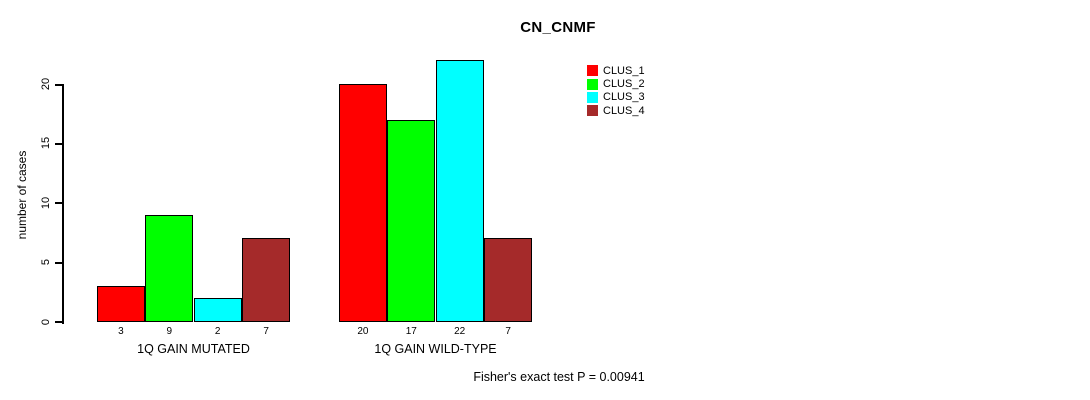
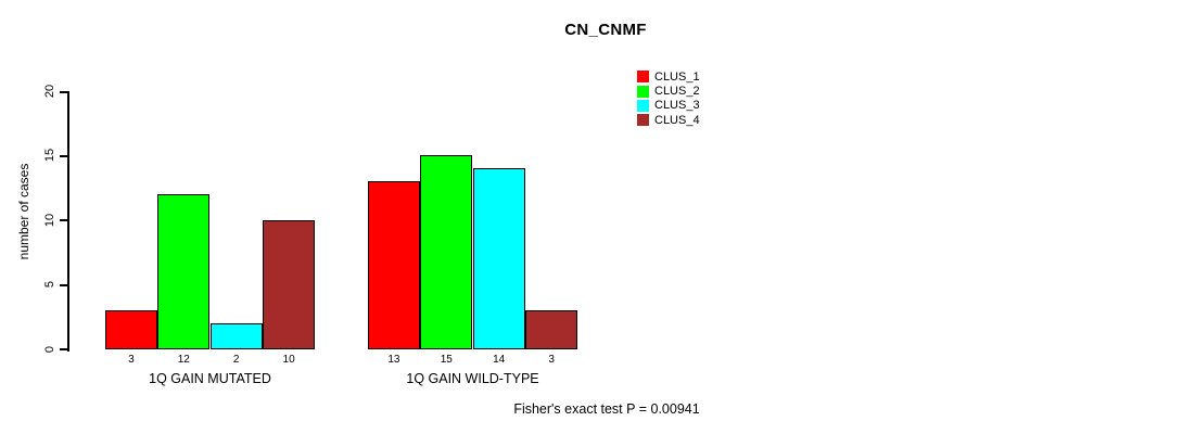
CLUS_2/1Q GAIN MUTATED: 9 -> 12
CLUS_4/1Q GAIN MUTATED: 7 -> 10
CLUS_1/1Q GAIN WILD-TYPE: 20 -> 13
CLUS_2/1Q GAIN WILD-TYPE: 17 -> 15
CLUS_3/1Q GAIN WILD-TYPE: 22 -> 14
CLUS_4/1Q GAIN WILD-TYPE: 7 -> 3
